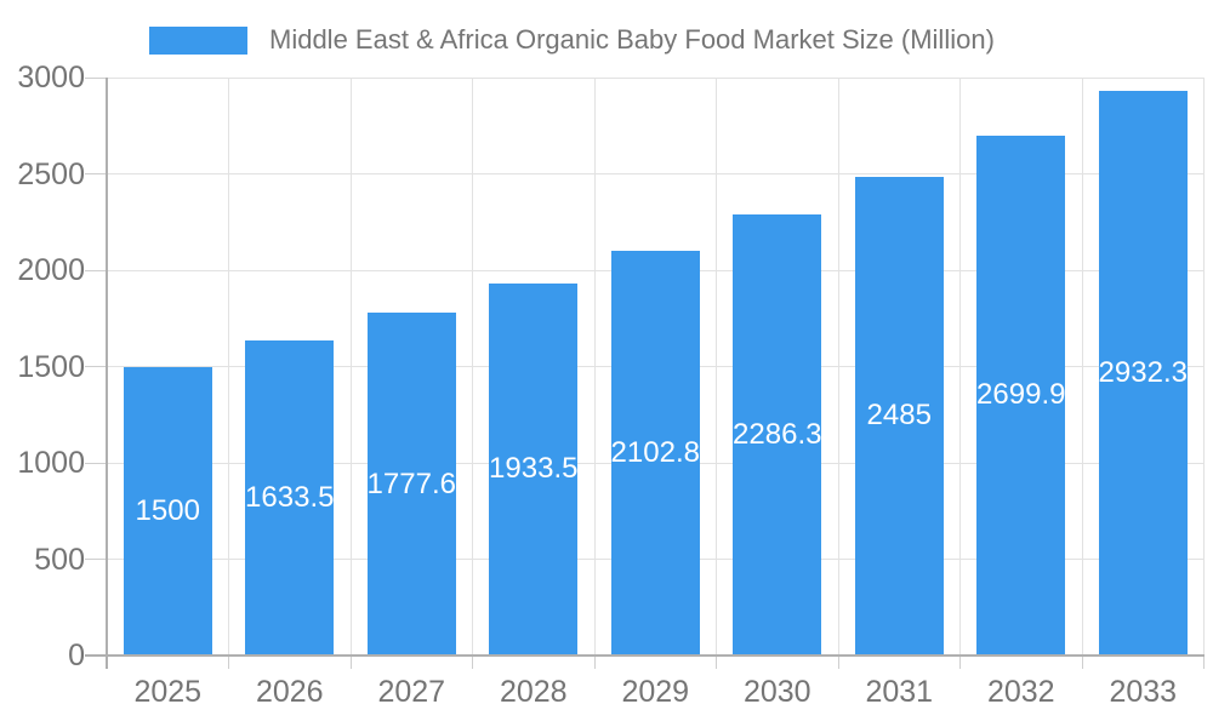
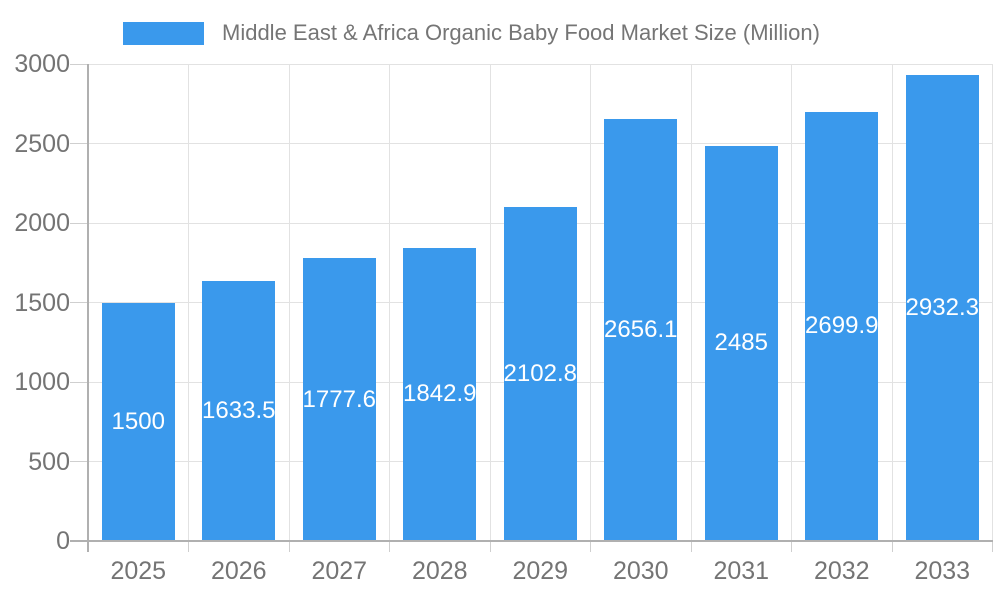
2028: 1933.5 -> 1842.9
2030: 2286.3 -> 2656.1
